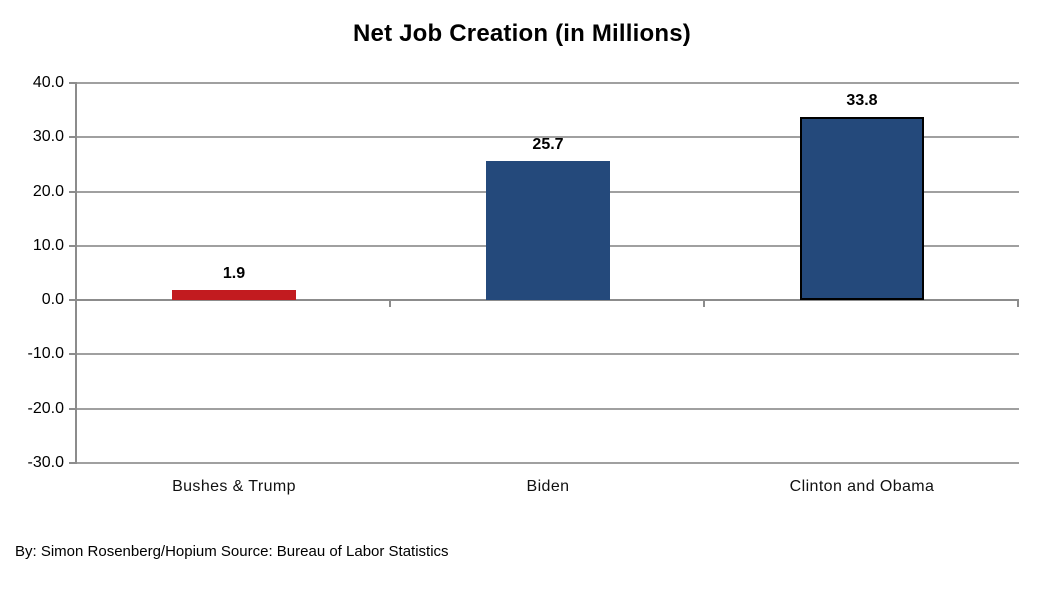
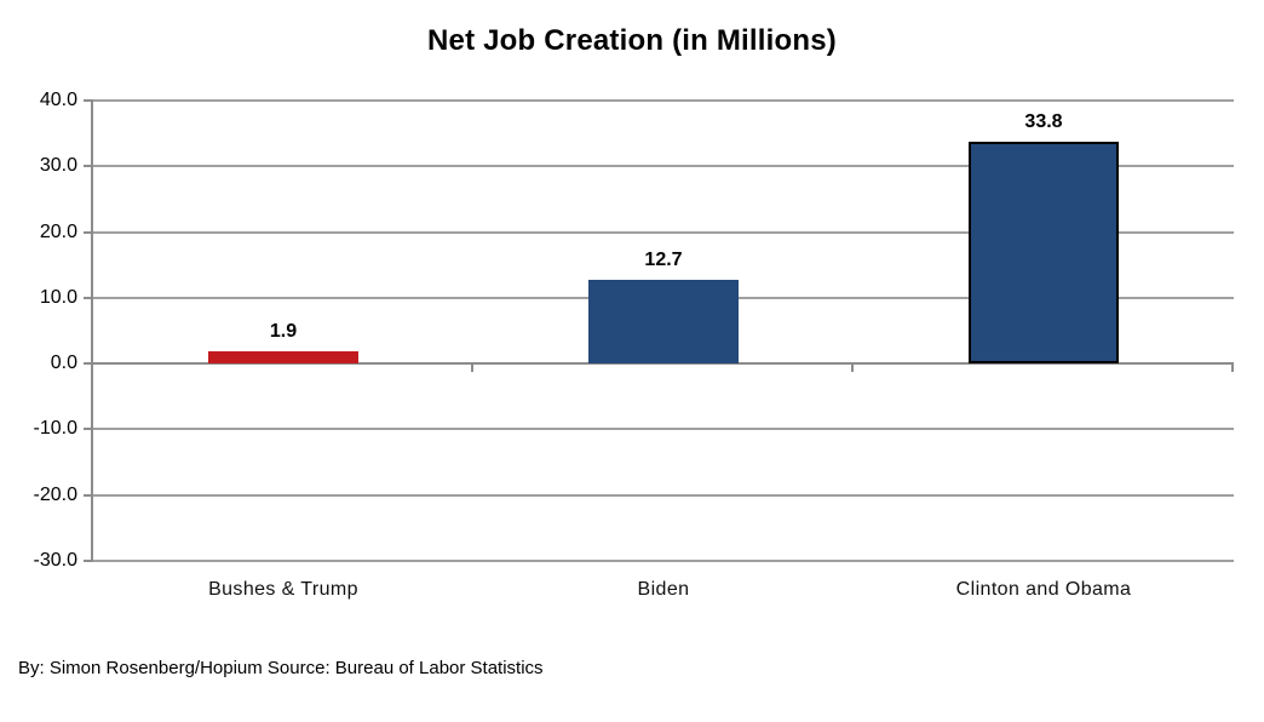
Biden: 25.7 -> 12.7
